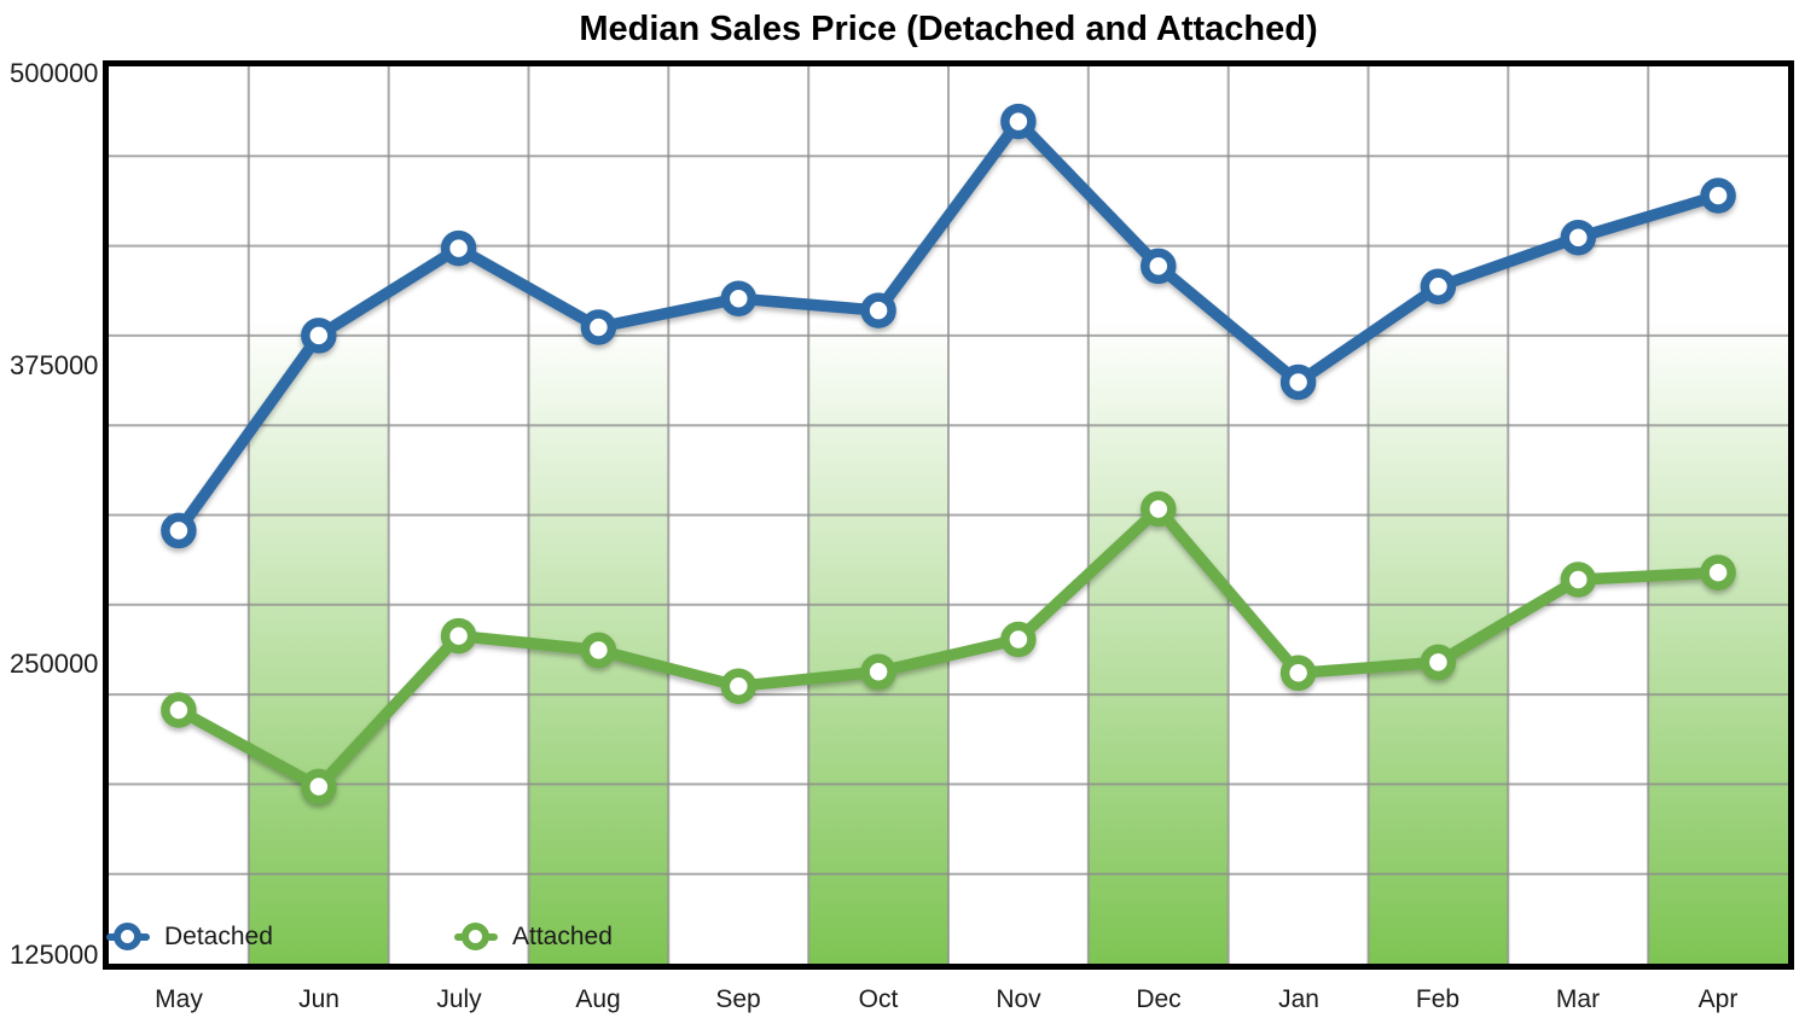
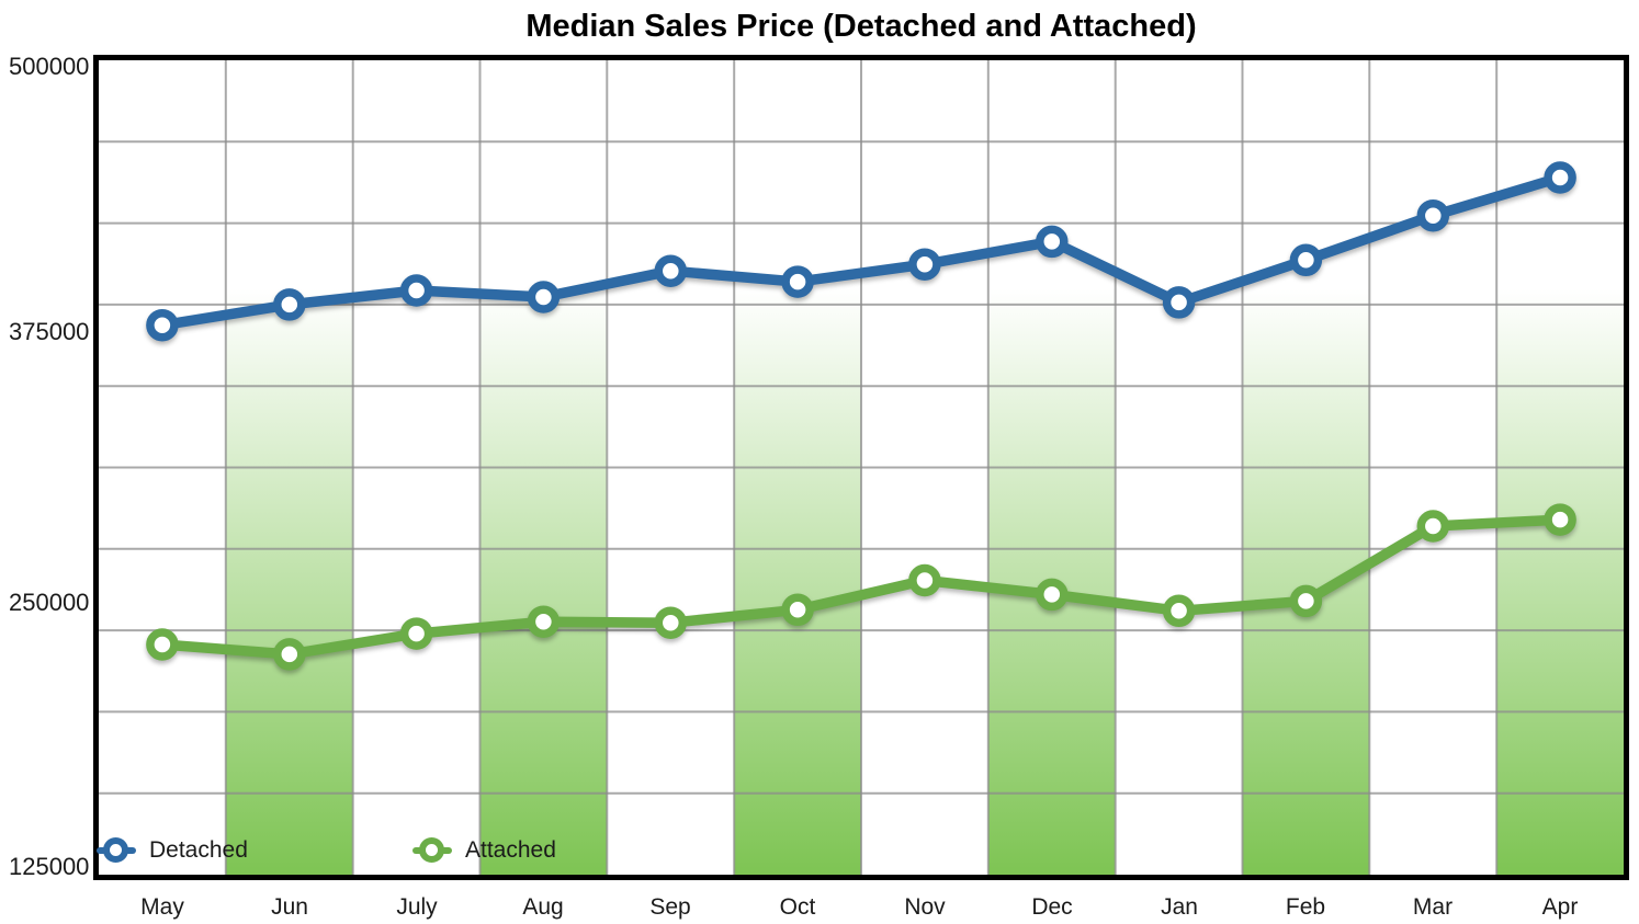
Detached/May: 306000 -> 378000
Attached/Jun: 199000 -> 226000
Detached/July: 424000 -> 394000
Attached/July: 262000 -> 236000
Attached/Aug: 256000 -> 242000
Detached/Nov: 477000 -> 406000
Attached/Dec: 315000 -> 254000
Detached/Jan: 368000 -> 388000
